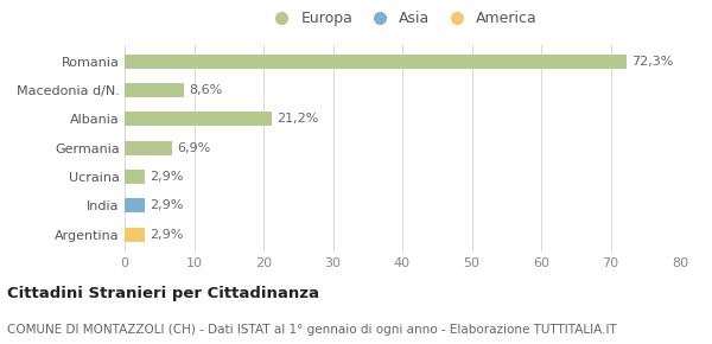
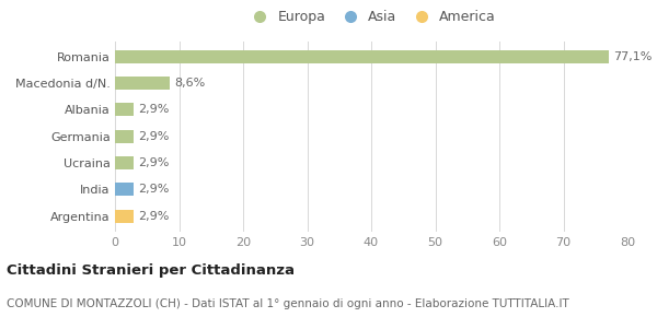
Romania: 72,3% -> 77,1%
Albania: 21,2% -> 2,9%
Germania: 6,9% -> 2,9%
